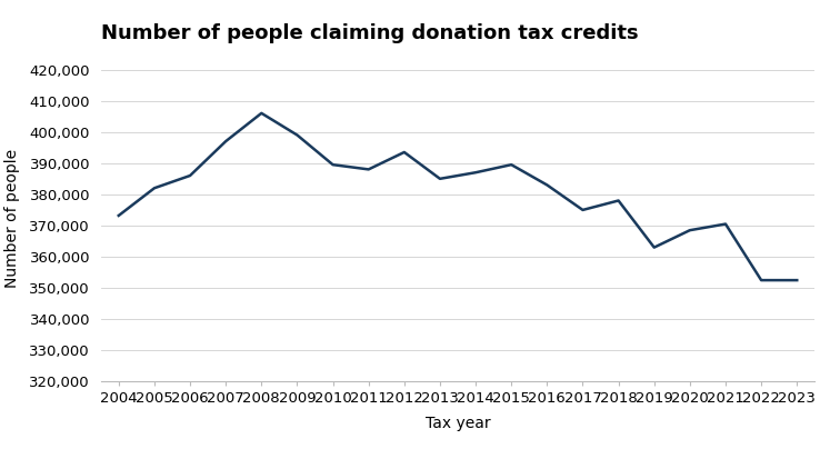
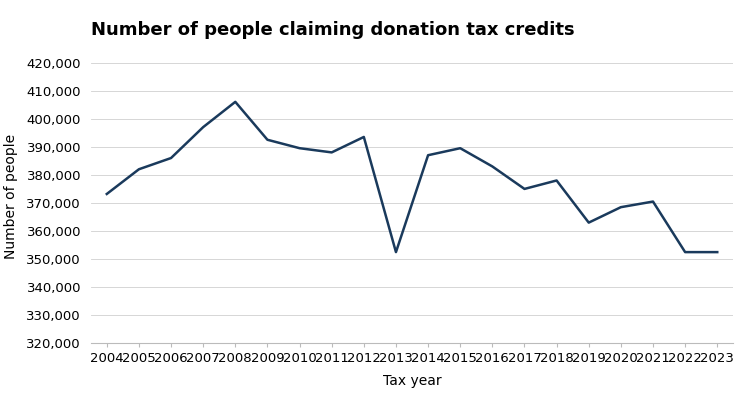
2009: 399,000 -> 392,500
2013: 385,000 -> 352,500
